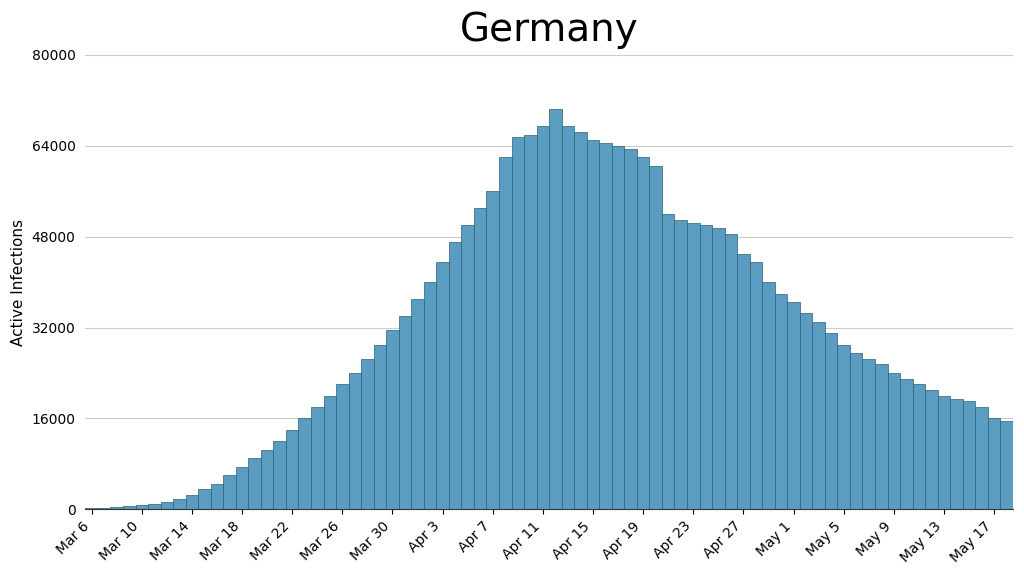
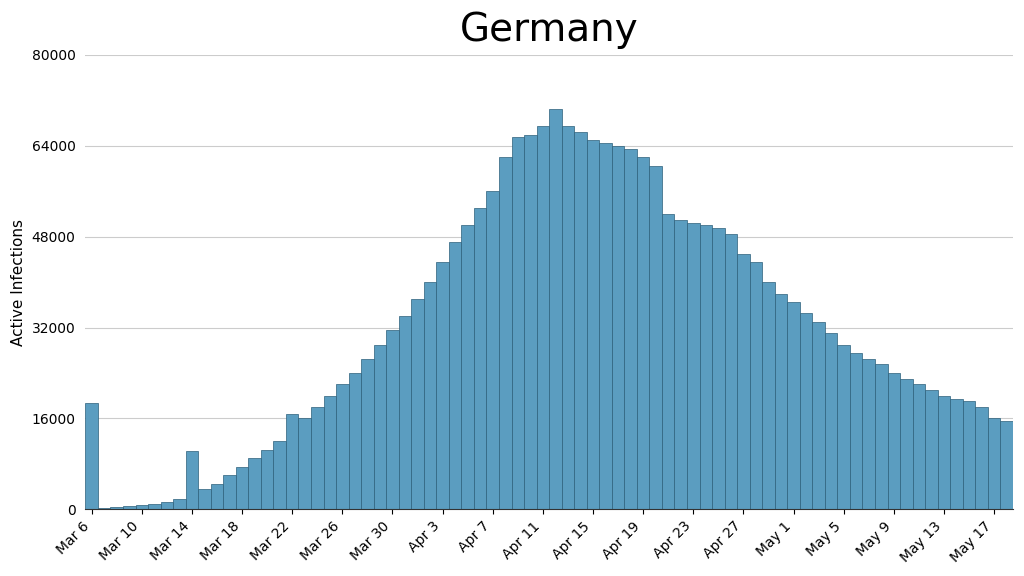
Mar 6: 200 -> 18800
Mar 14: 2500 -> 10200
Mar 22: 14000 -> 16800
